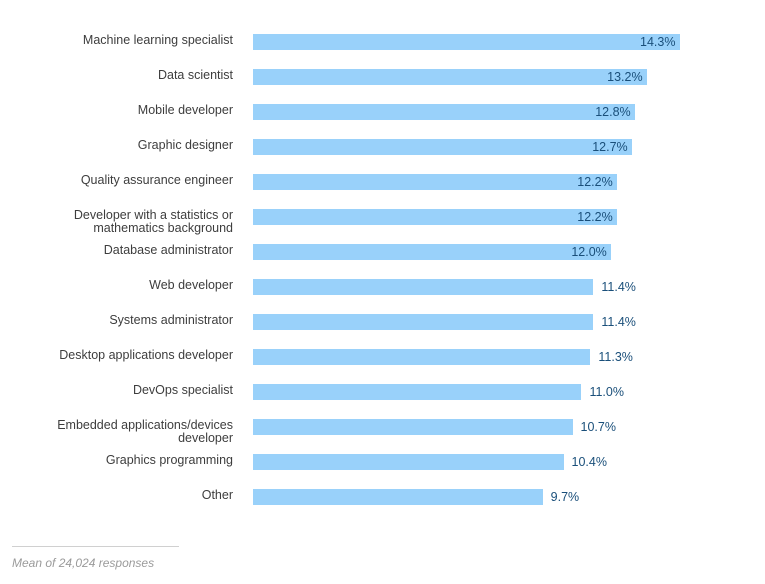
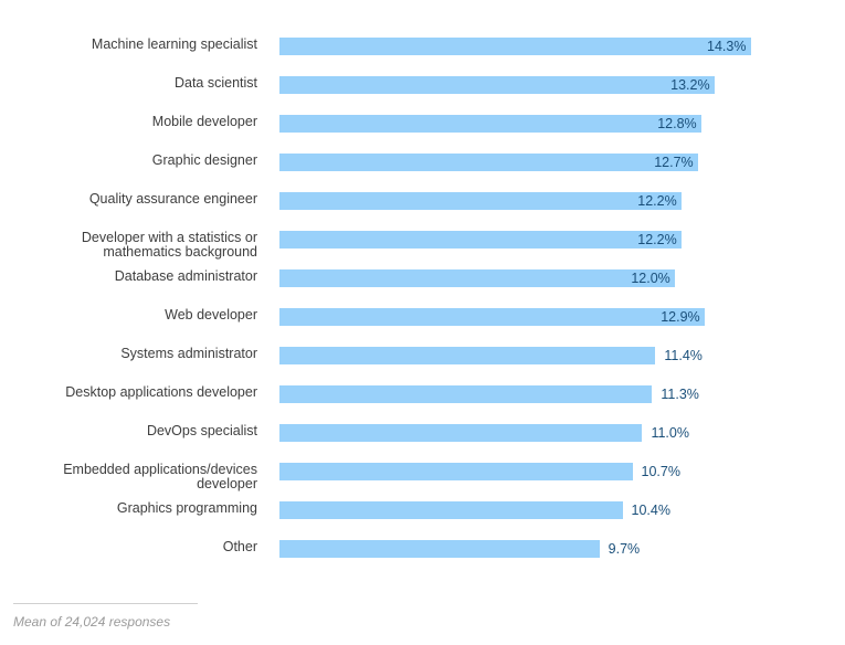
Web developer: 11.4% -> 12.9%
